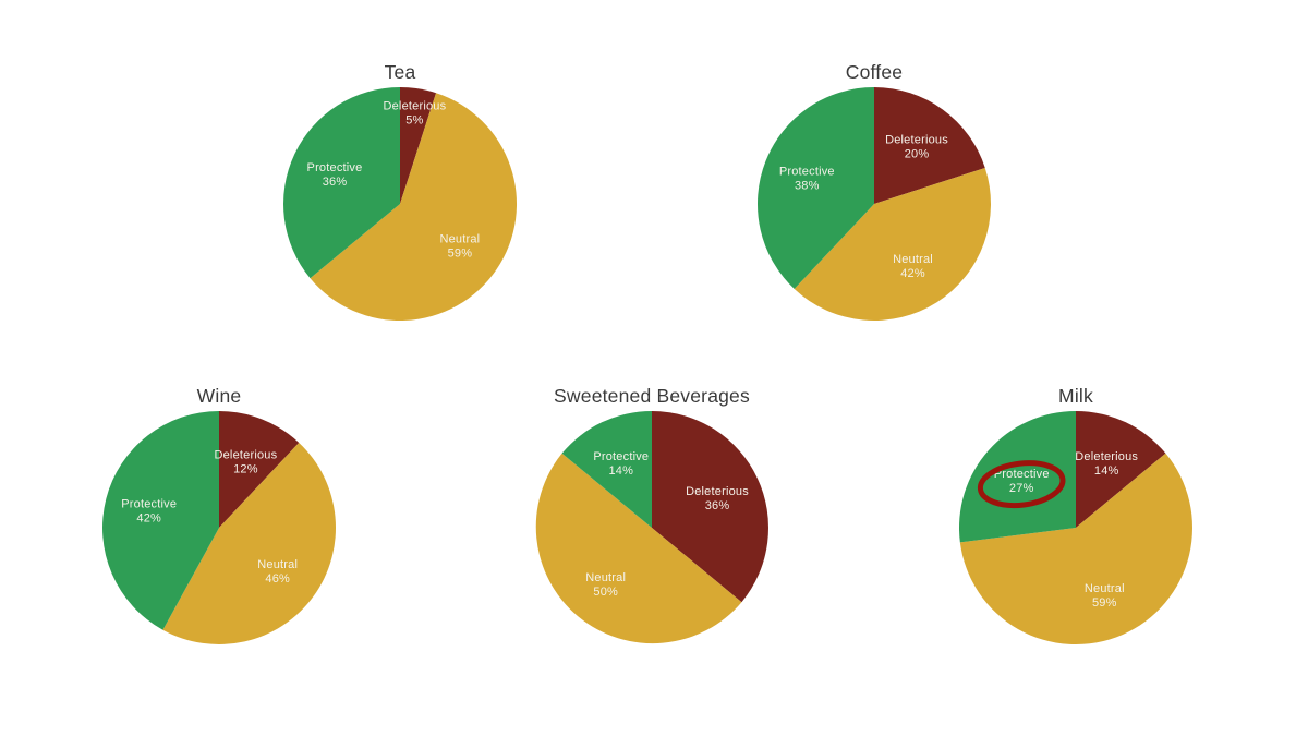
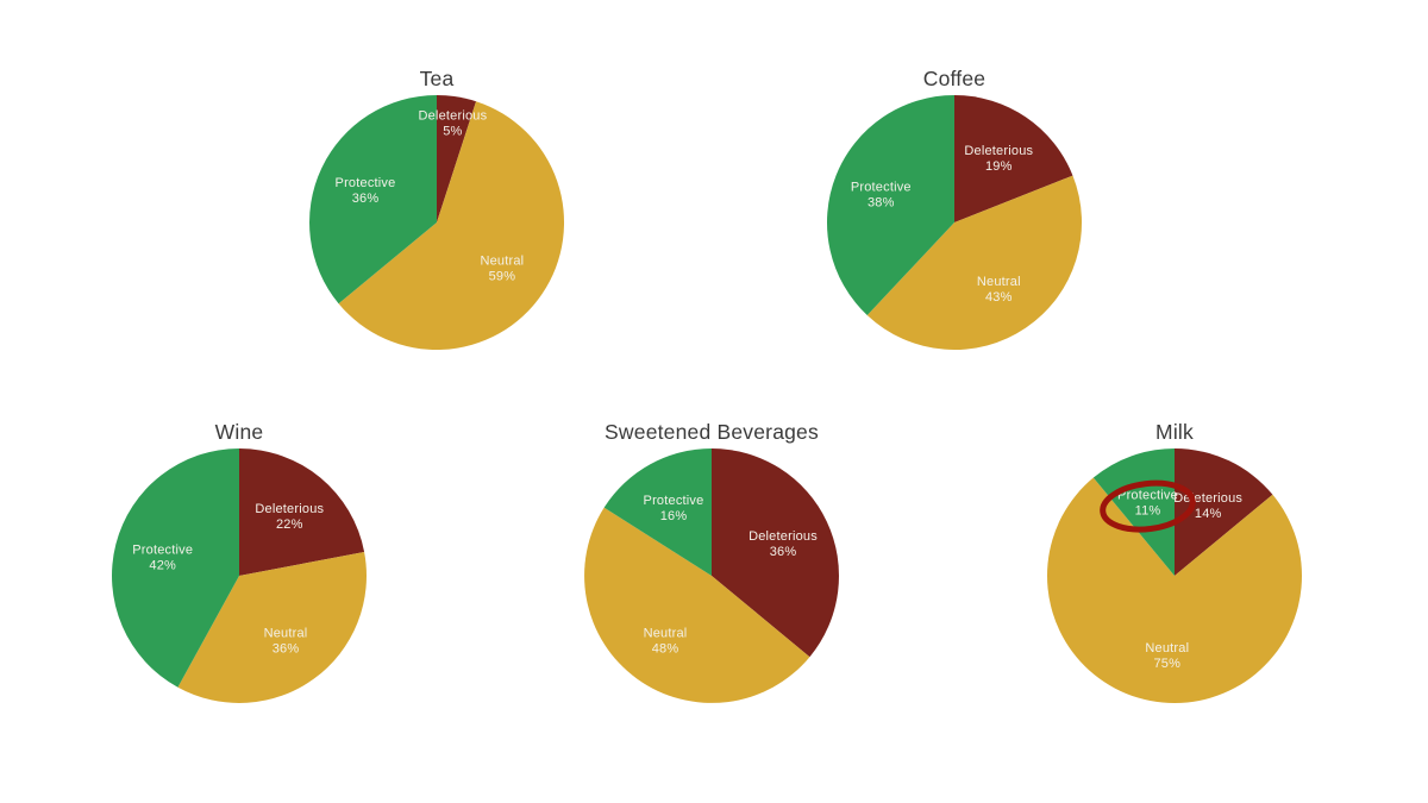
Coffee/Deleterious: 20% -> 19%
Coffee/Neutral: 42% -> 43%
Wine/Deleterious: 12% -> 22%
Wine/Neutral: 46% -> 36%
Sweetened Beverages/Neutral: 50% -> 48%
Sweetened Beverages/Protective: 14% -> 16%
Milk/Neutral: 59% -> 75%
Milk/Protective: 27% -> 11%
